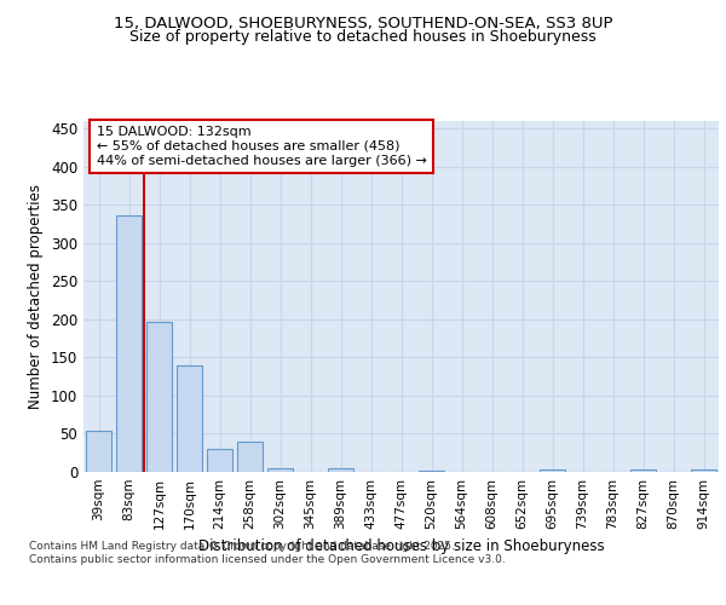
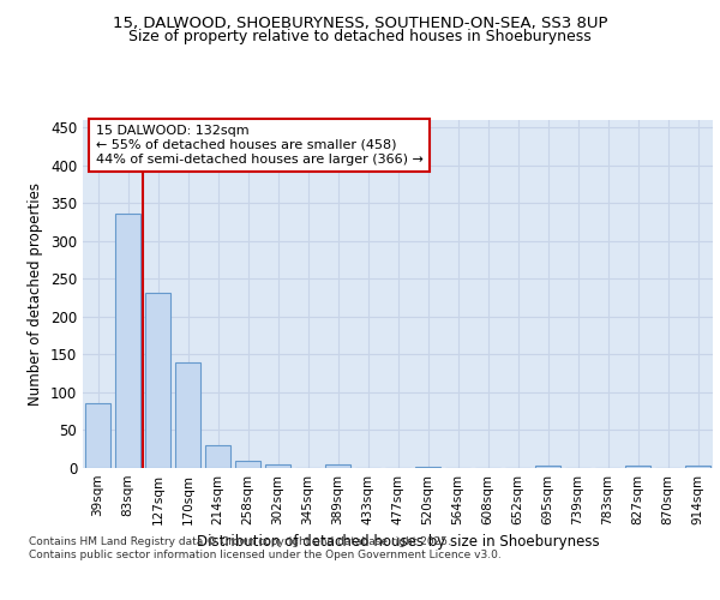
39sqm: 54 -> 85
127sqm: 196 -> 231
258sqm: 40 -> 10
